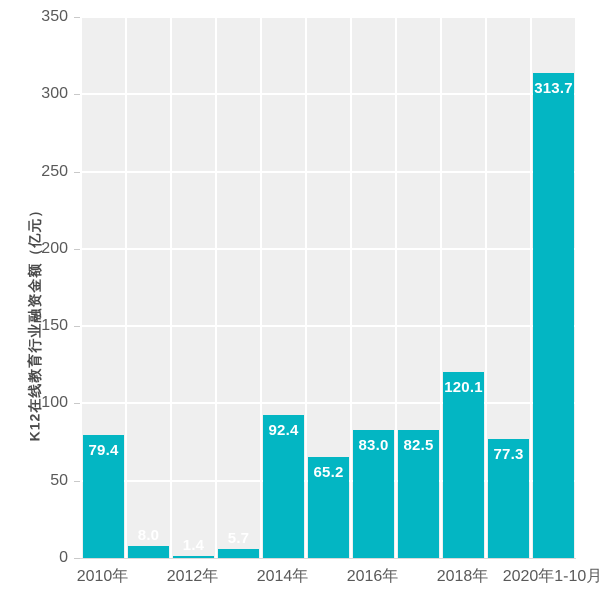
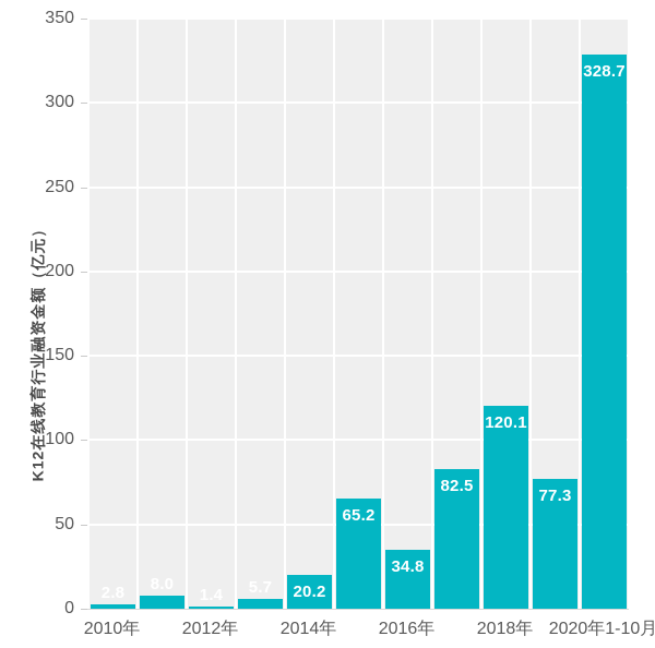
2010年: 79.4 -> 2.8
2014年: 92.4 -> 20.2
2016年: 83.0 -> 34.8
2020年1-10月: 313.7 -> 328.7
